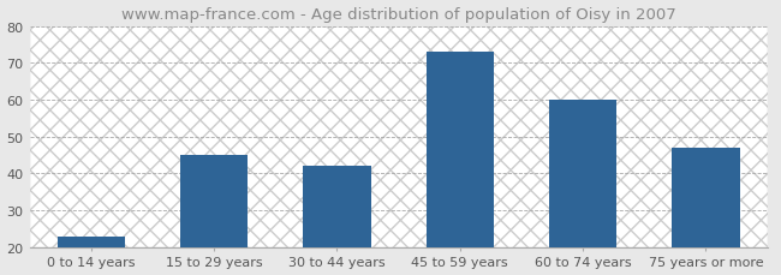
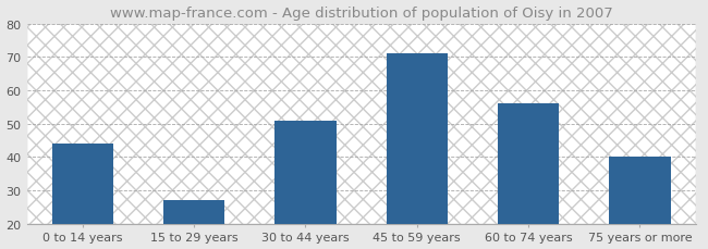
0 to 14 years: 23 -> 44
15 to 29 years: 45 -> 27
30 to 44 years: 42 -> 51
45 to 59 years: 73 -> 71
60 to 74 years: 60 -> 56
75 years or more: 47 -> 40
